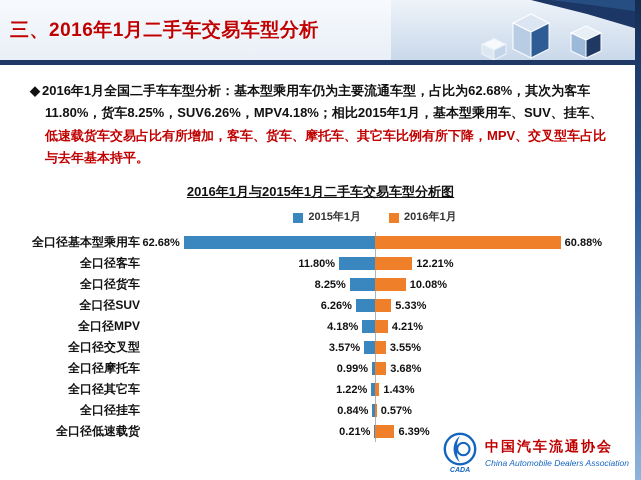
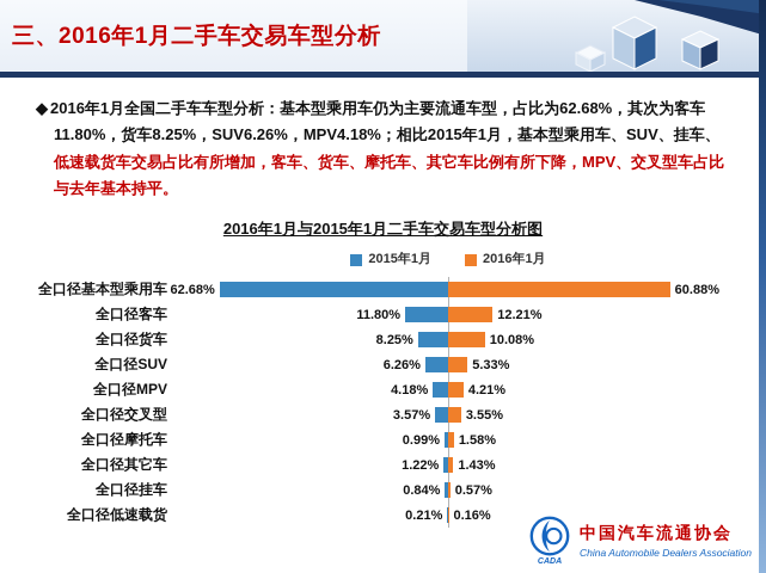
2016年1月/全口径摩托车: 3.68% -> 1.58%
2016年1月/全口径低速载货: 6.39% -> 0.16%
